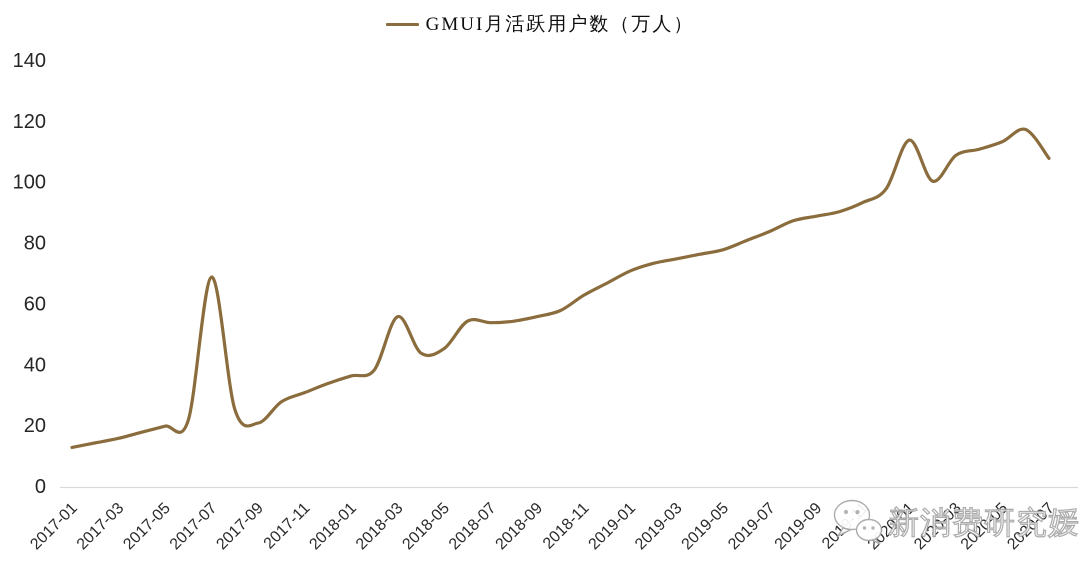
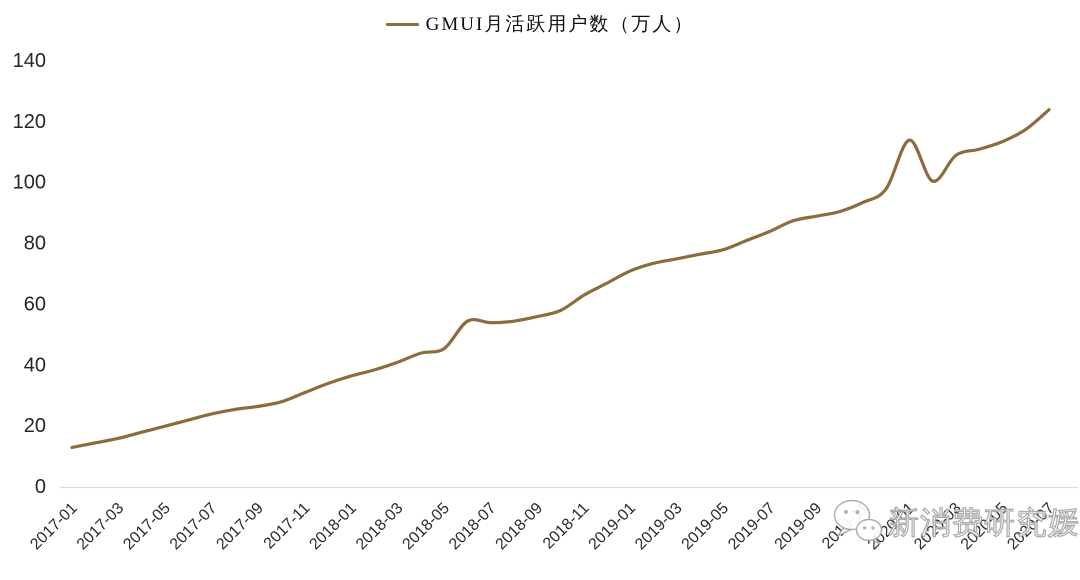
2017-07: 69 -> 24
2017-09: 21 -> 26
2018-03: 56 -> 41
2020-07: 108 -> 124
